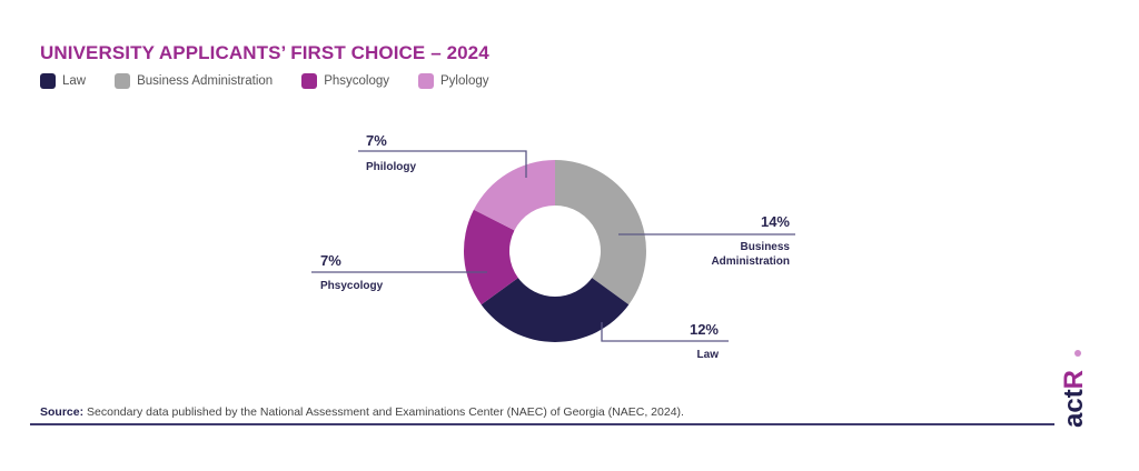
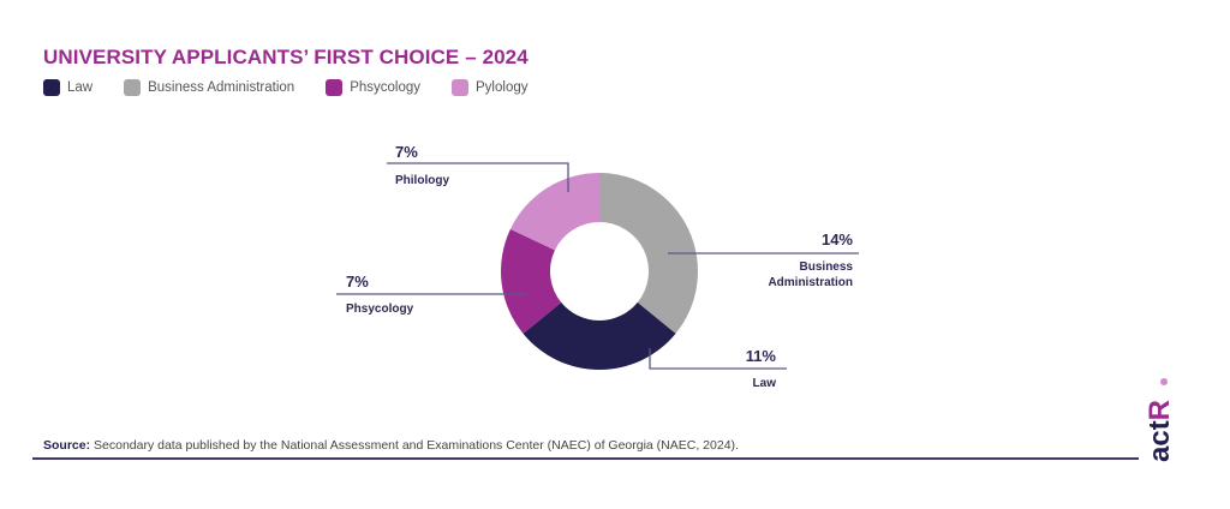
Law: 12% -> 11%
